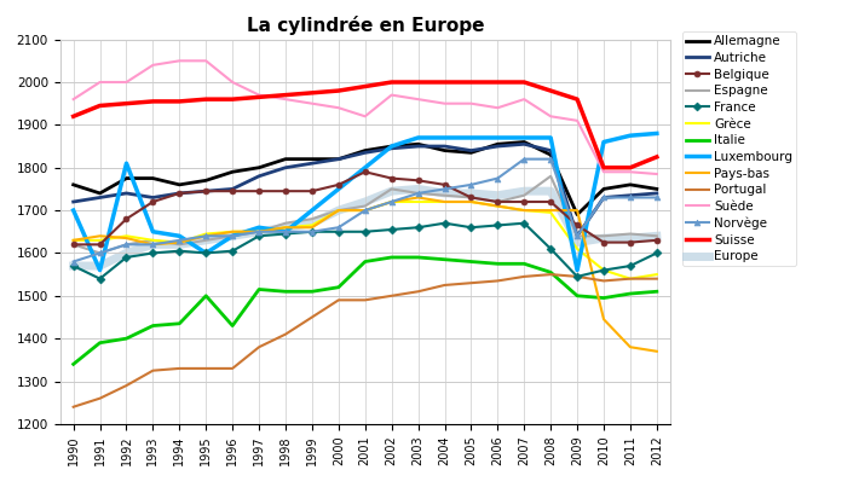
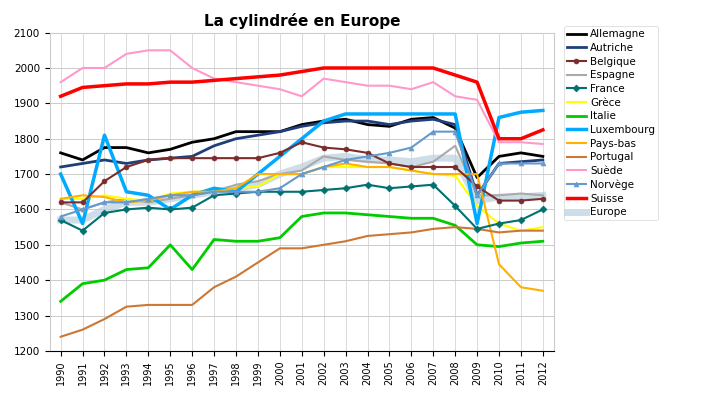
Pays-bas/1999: 1660 -> 1700
